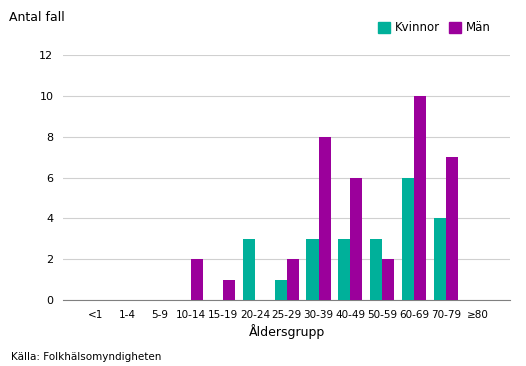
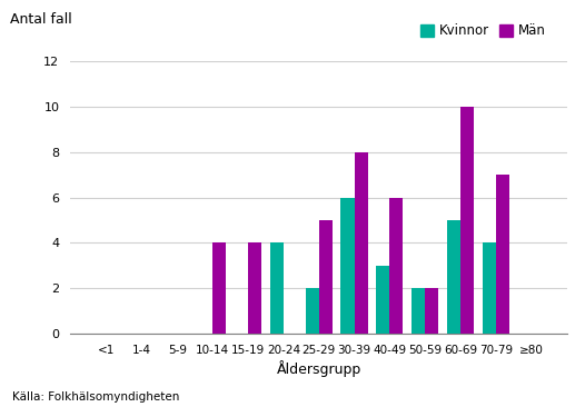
Män/10-14: 2 -> 4
Män/15-19: 1 -> 4
Kvinnor/20-24: 3 -> 4
Kvinnor/25-29: 1 -> 2
Män/25-29: 2 -> 5
Kvinnor/30-39: 3 -> 6
Kvinnor/50-59: 3 -> 2
Kvinnor/60-69: 6 -> 5
